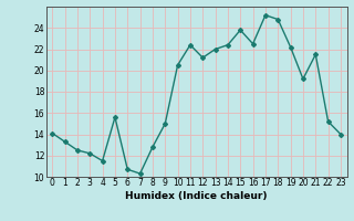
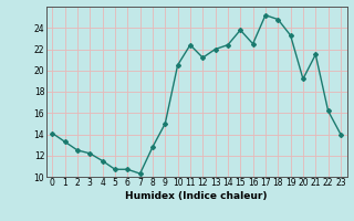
5: 15.6 -> 10.7
19: 22.2 -> 23.3
22: 15.2 -> 16.2
